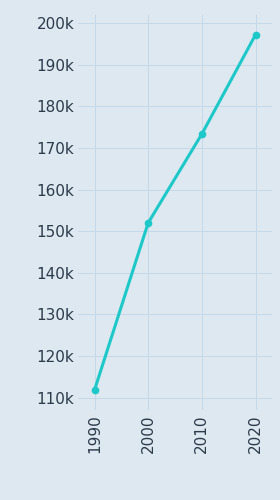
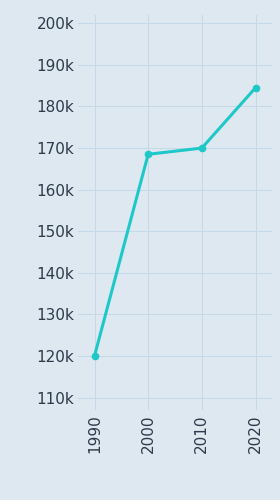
1990: 111.8k -> 120.0k
2000: 152.0k -> 168.5k
2010: 173.4k -> 170.0k
2020: 197.2k -> 184.5k
